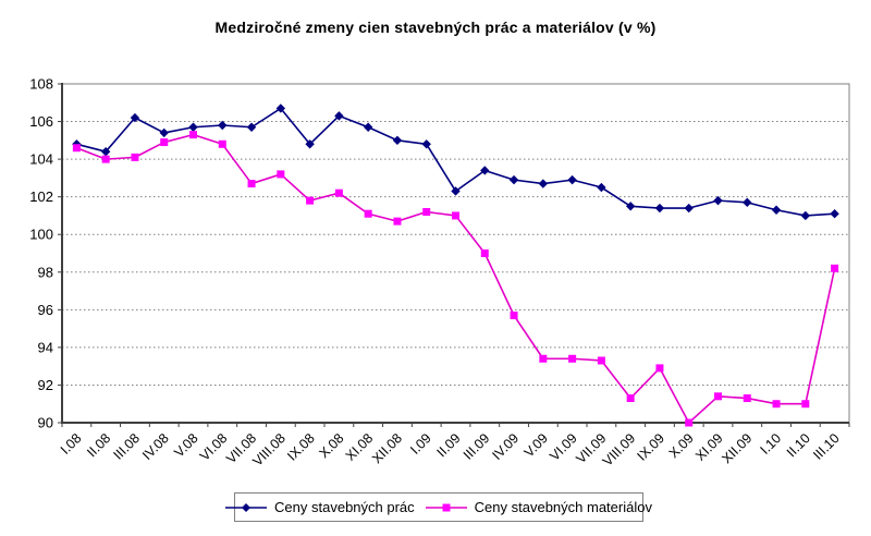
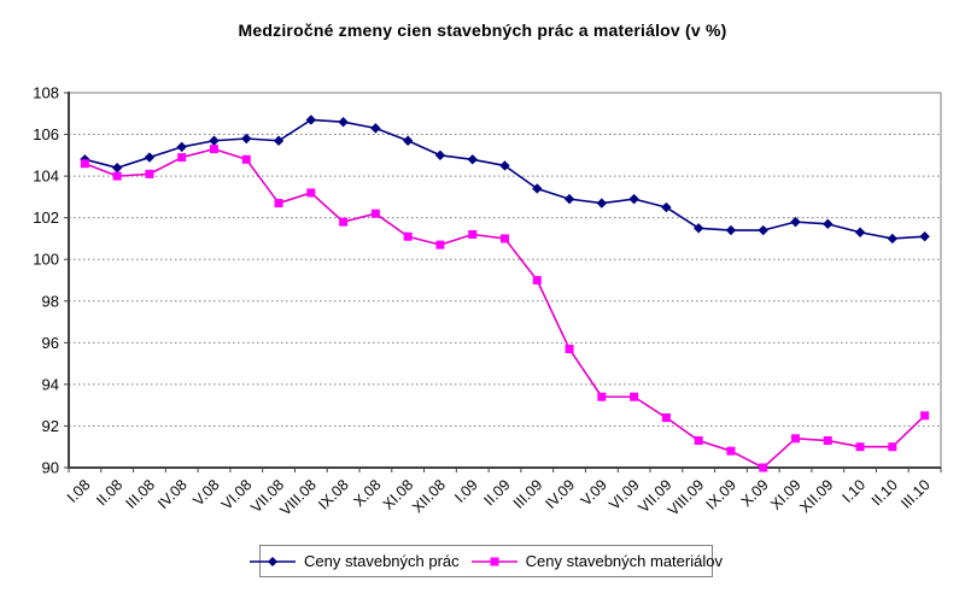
Ceny stavebných prác/III.08: 106.2 -> 104.9
Ceny stavebných prác/IX.08: 104.8 -> 106.6
Ceny stavebných prác/II.09: 102.3 -> 104.5
Ceny stavebných materiálov/VII.09: 93.3 -> 92.4
Ceny stavebných materiálov/IX.09: 92.9 -> 90.8
Ceny stavebných materiálov/III.10: 98.2 -> 92.5
